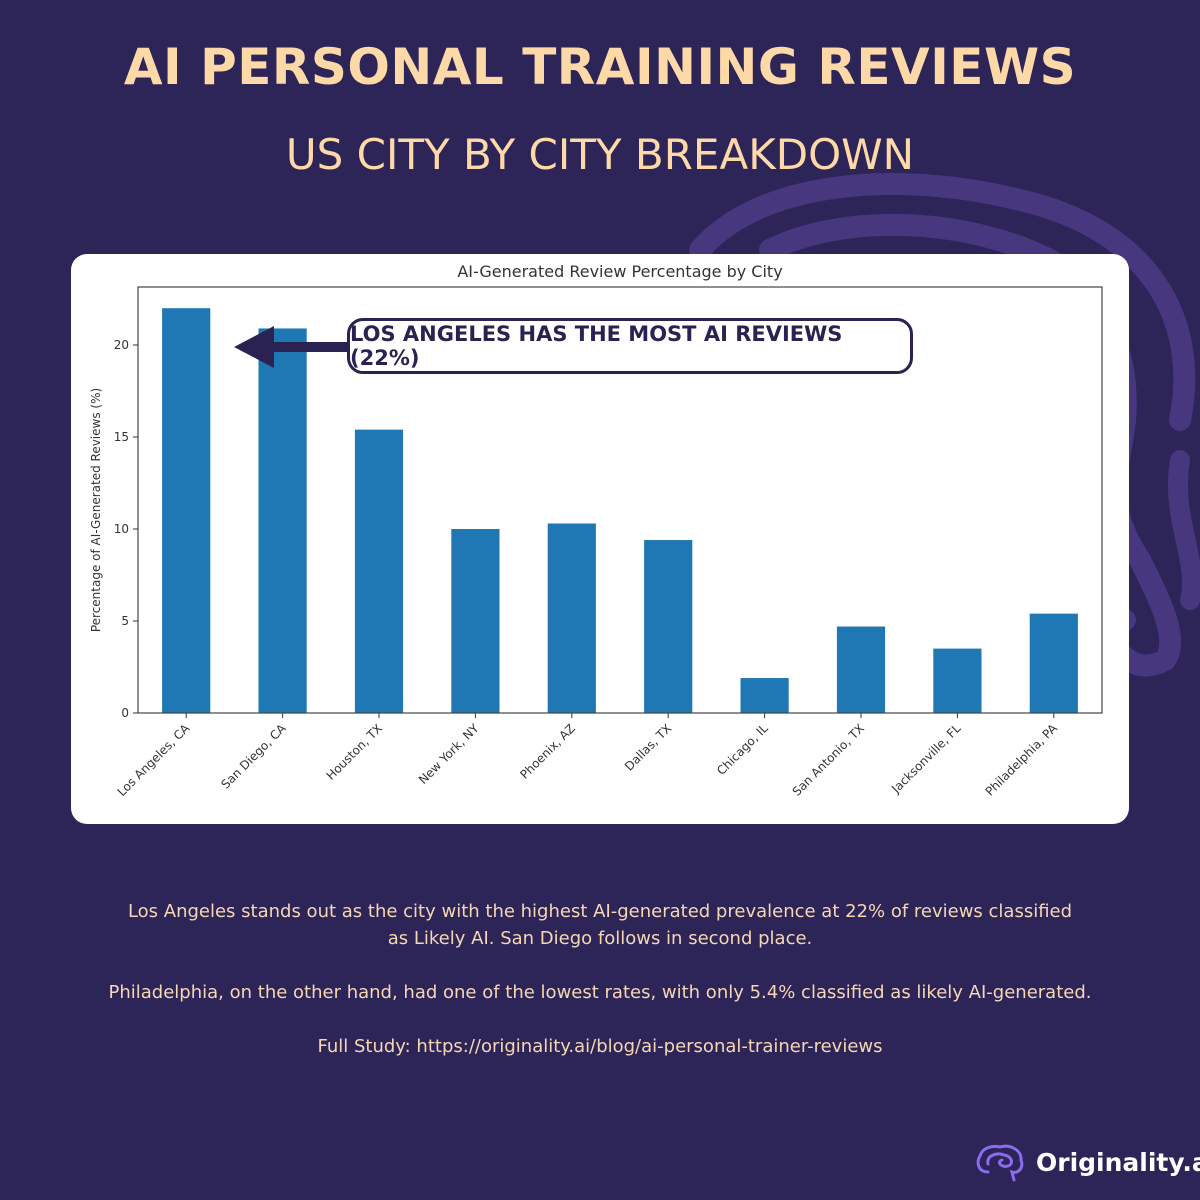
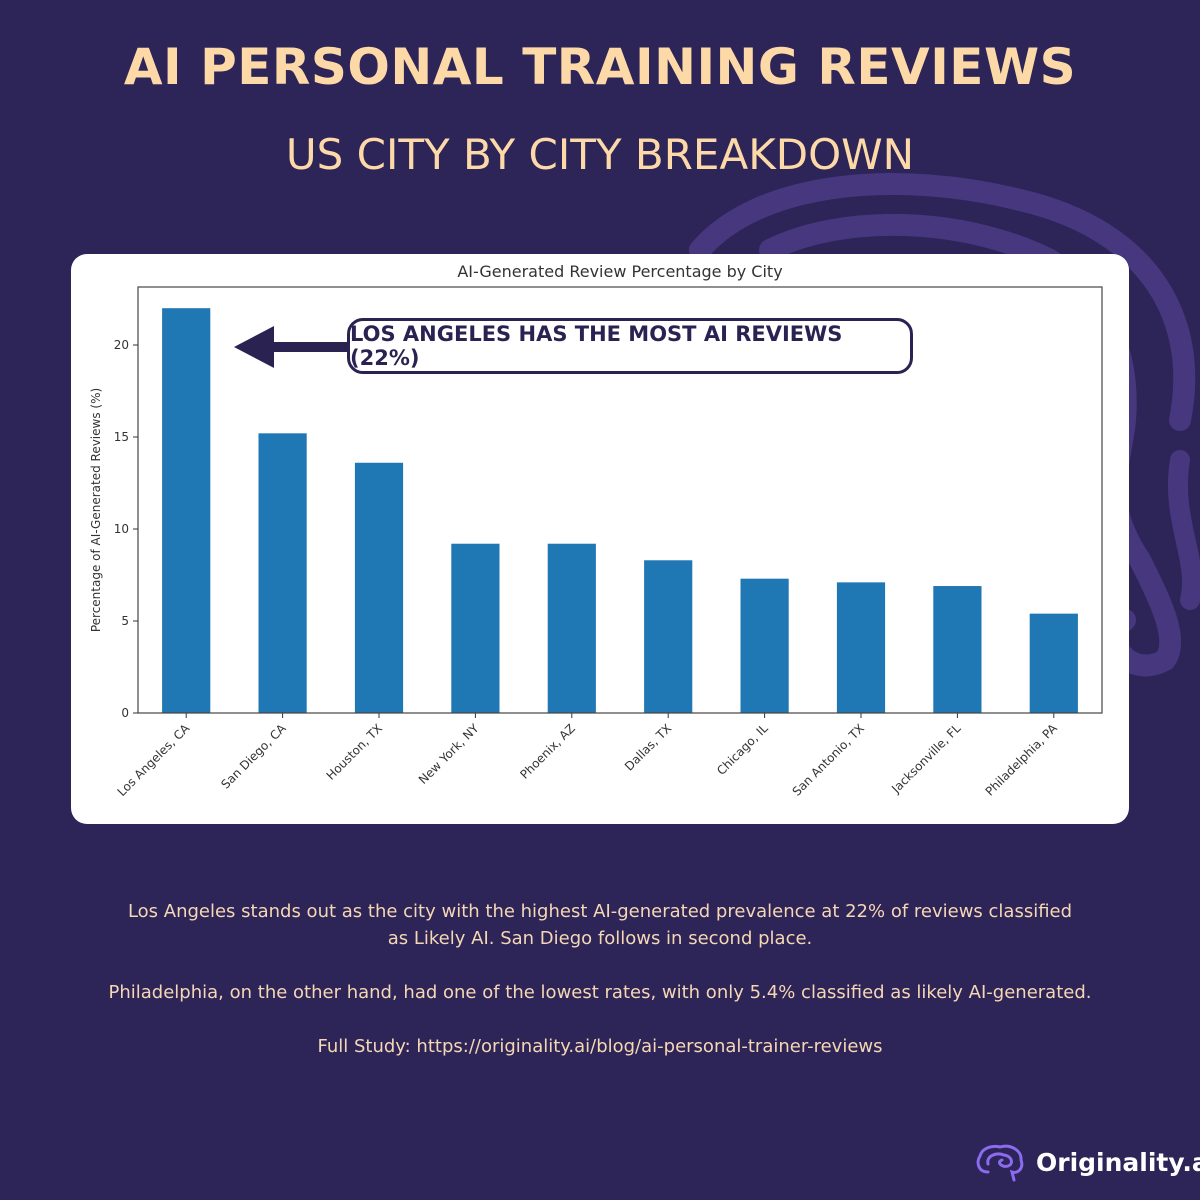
San Diego, CA: 20.9 -> 15.2
Houston, TX: 15.4 -> 13.6
New York, NY: 10.0 -> 9.2
Phoenix, AZ: 10.3 -> 9.2
Dallas, TX: 9.4 -> 8.3
Chicago, IL: 1.9 -> 7.3
San Antonio, TX: 4.7 -> 7.1
Jacksonville, FL: 3.5 -> 6.9
